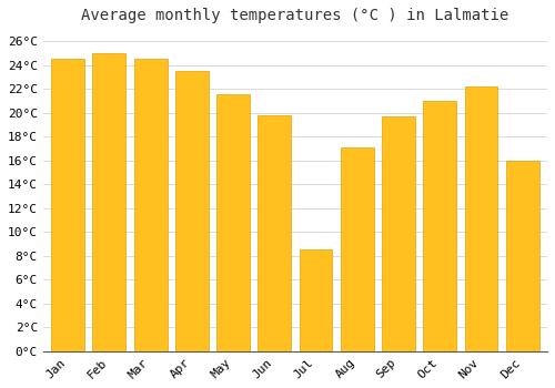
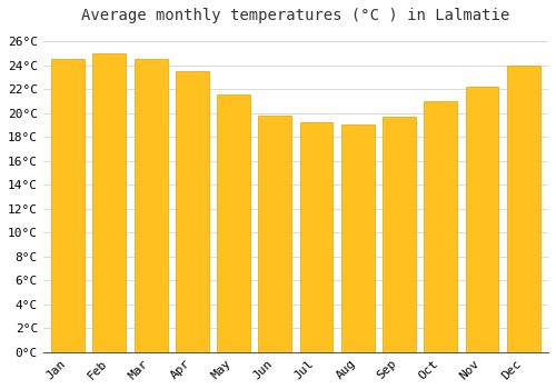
Jul: 8.5°C -> 19.2°C
Aug: 17.1°C -> 19.0°C
Dec: 16.0°C -> 24.0°C
